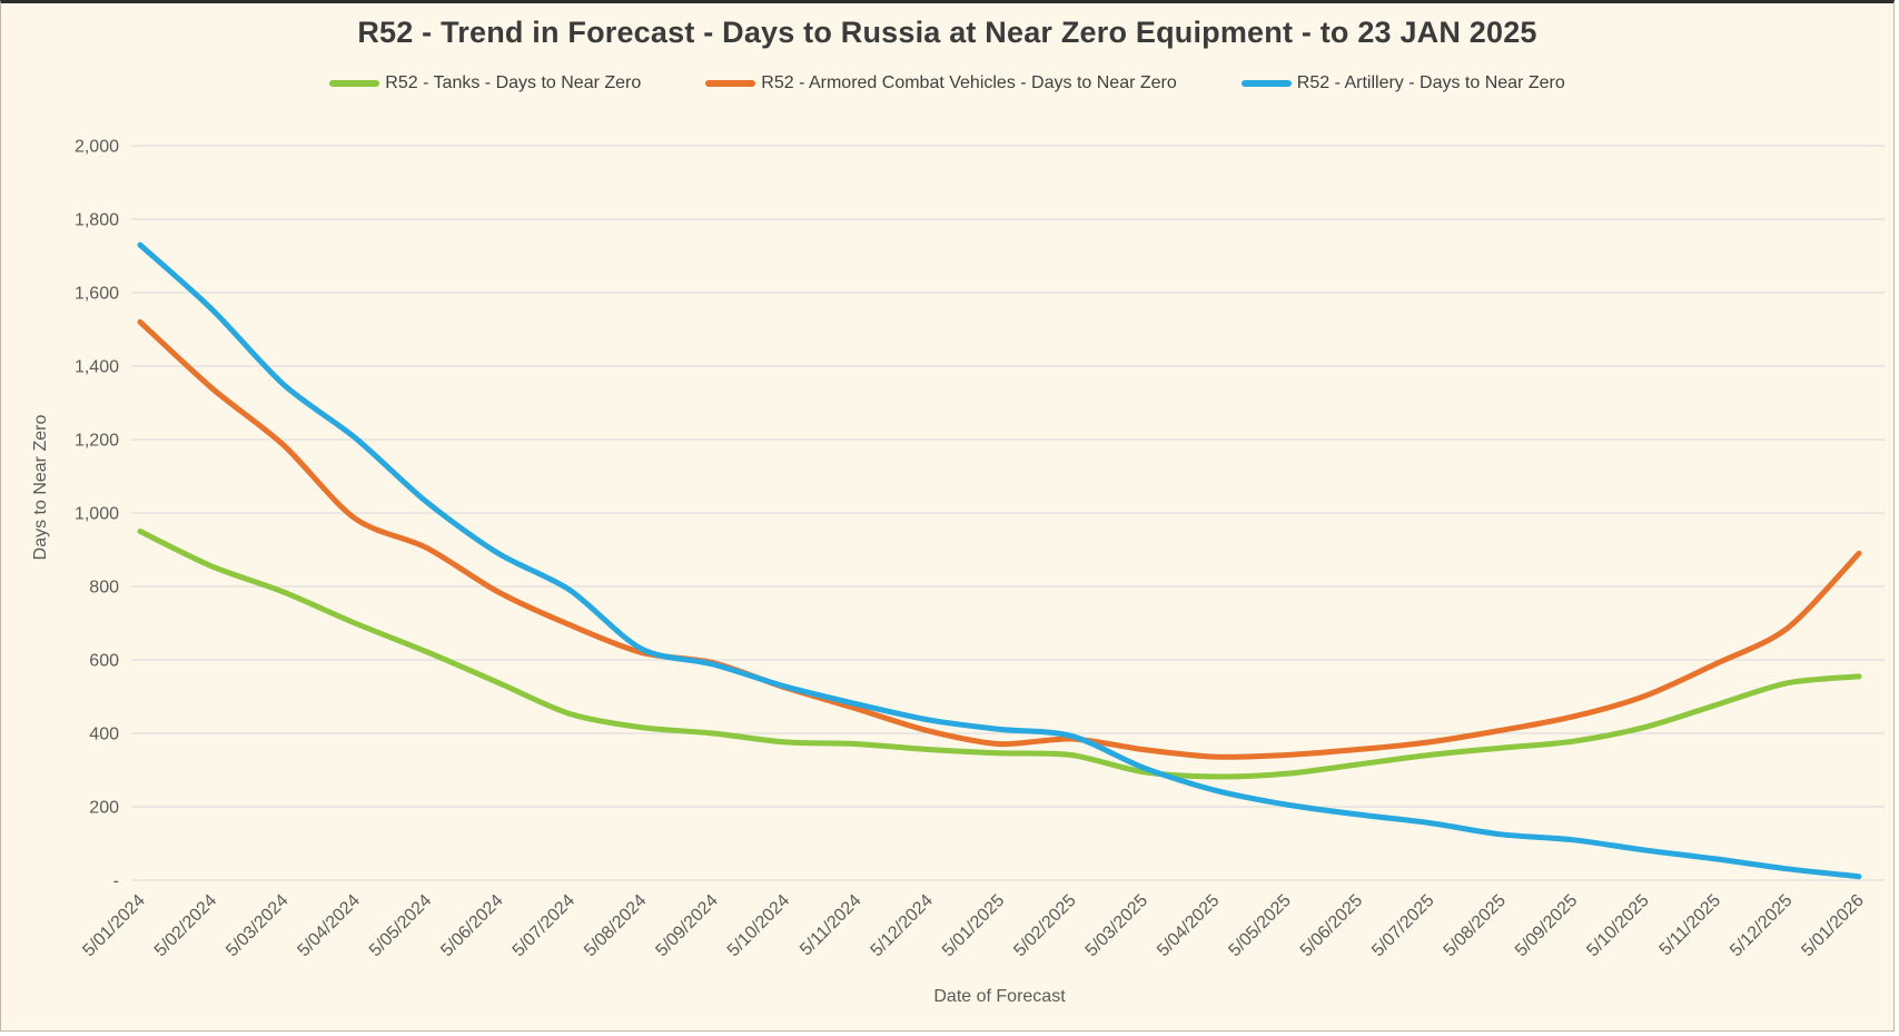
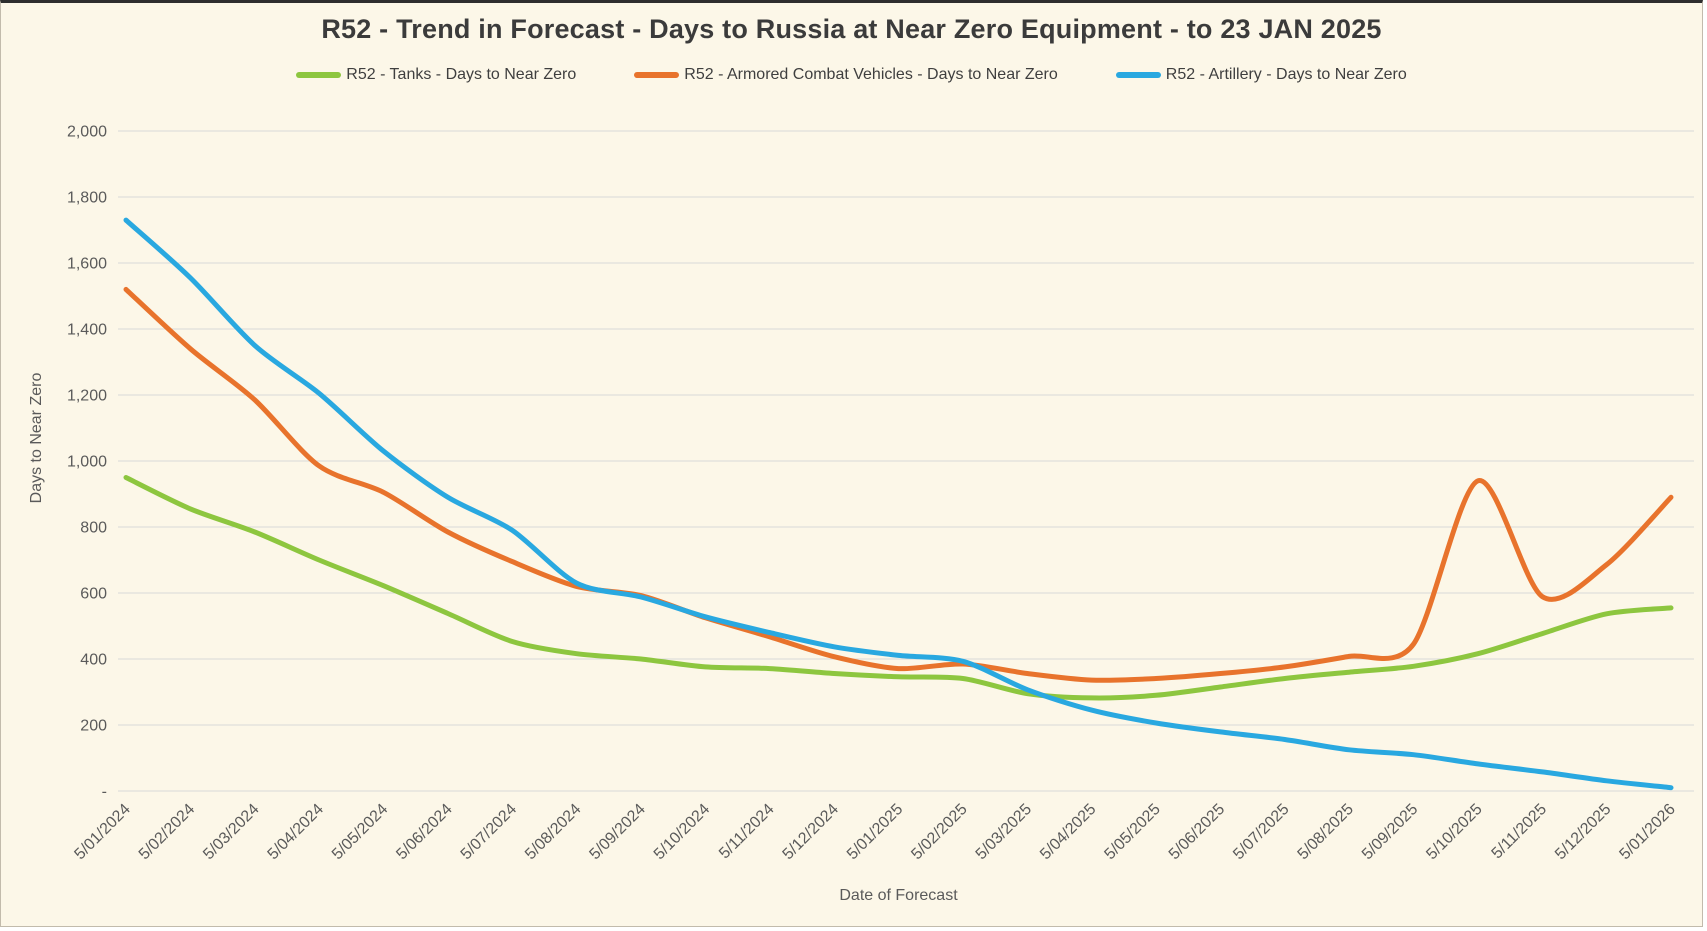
R52 - Armored Combat Vehicles - Days to Near Zero/5/10/2025: 500 -> 940
